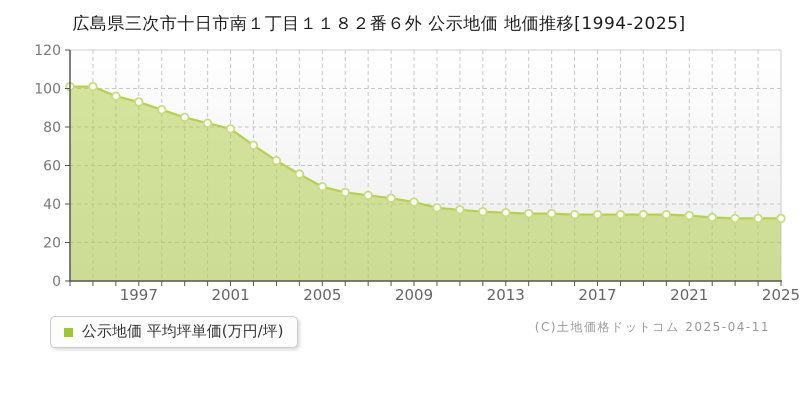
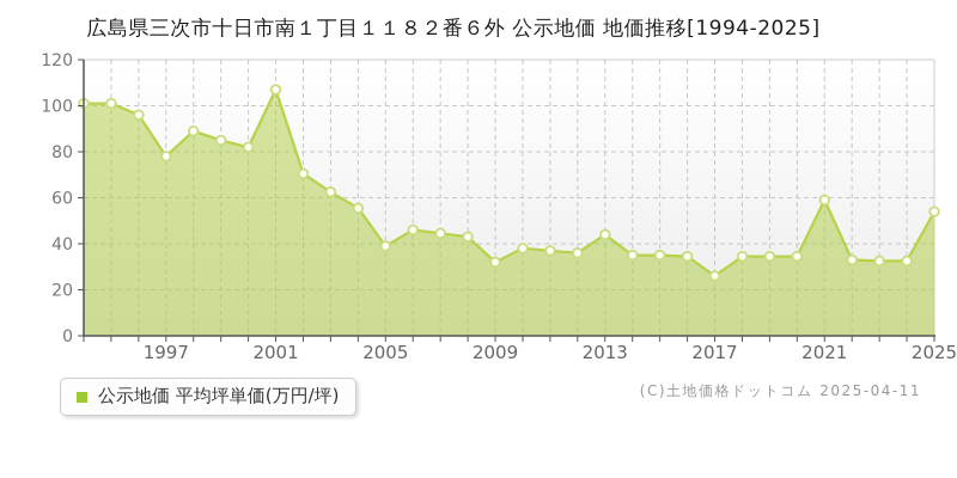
1997: 93 -> 78
2001: 79 -> 107
2005: 49 -> 39
2009: 41 -> 32
2013: 36 -> 44
2017: 34 -> 26
2021: 34 -> 59
2025: 32 -> 54
